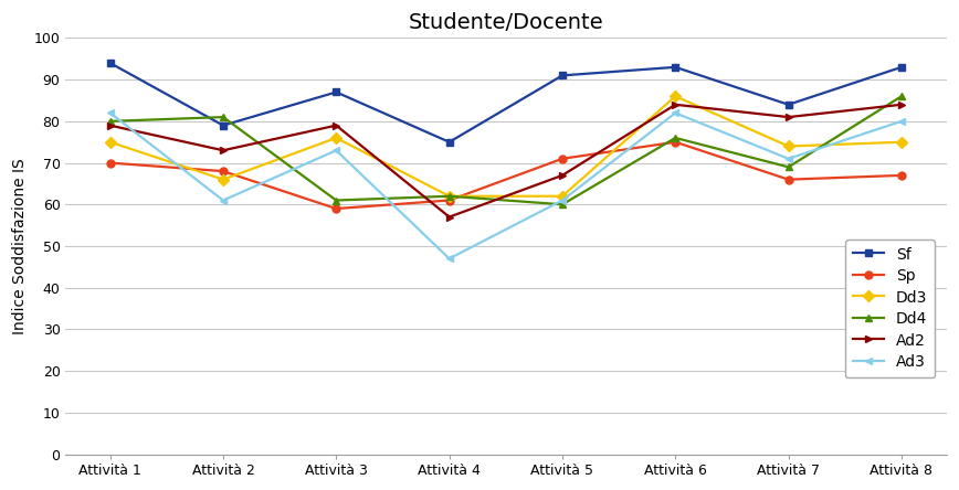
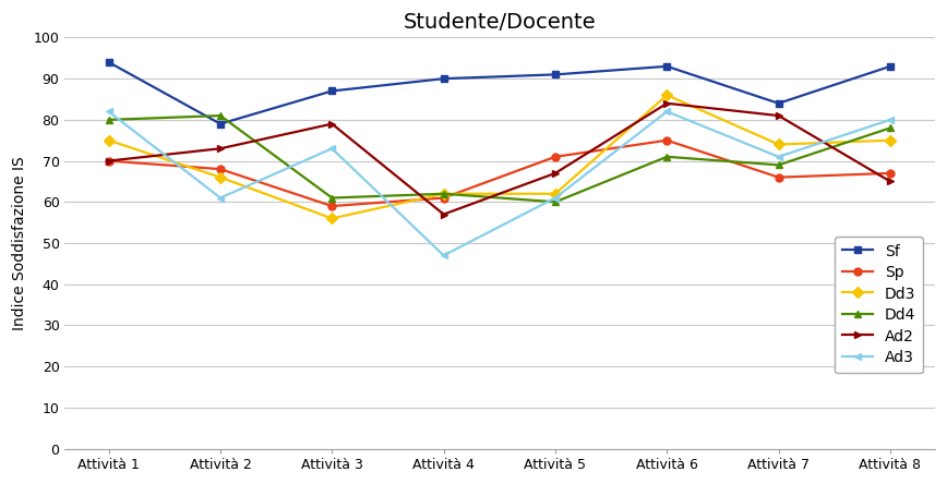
Ad2/Attività 1: 79 -> 70
Dd3/Attività 3: 76 -> 56
Sf/Attività 4: 75 -> 90
Dd4/Attività 6: 76 -> 71
Dd4/Attività 8: 86 -> 78
Ad2/Attività 8: 84 -> 65
